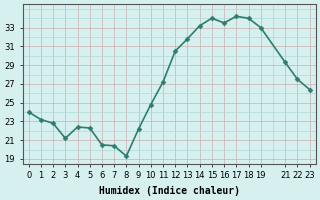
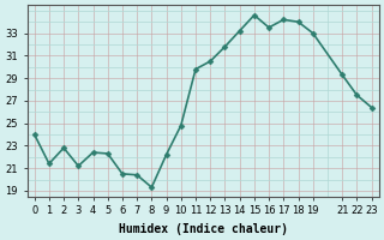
1: 23.2 -> 21.4
11: 27.2 -> 29.8
15: 34.0 -> 34.6
